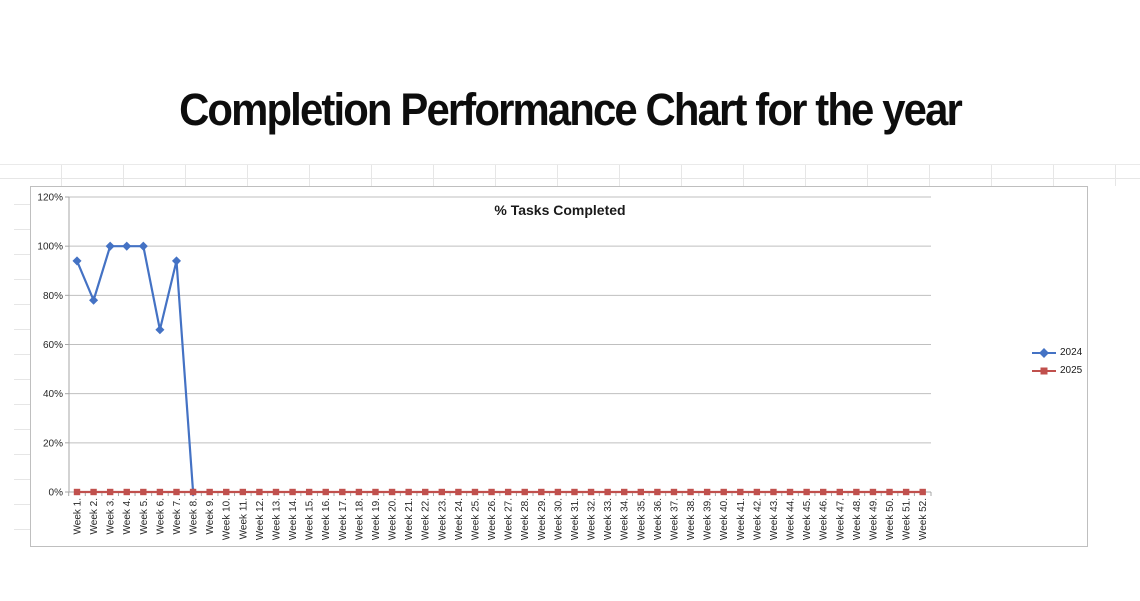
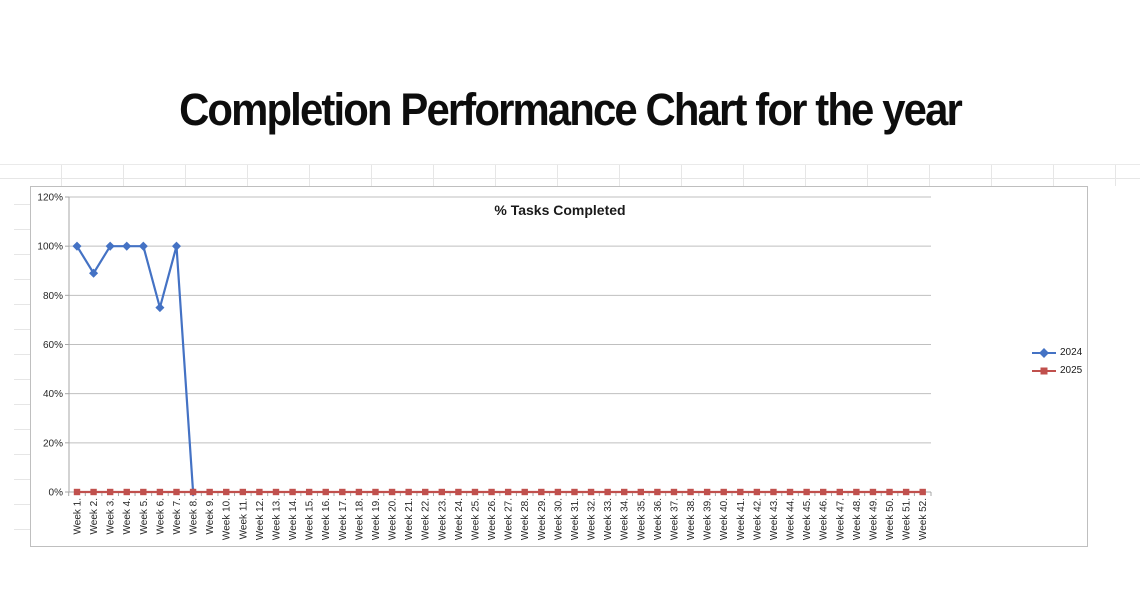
2024/Week 1.: 94% -> 100%
2024/Week 2.: 78% -> 89%
2024/Week 6.: 66% -> 75%
2024/Week 7.: 94% -> 100%
